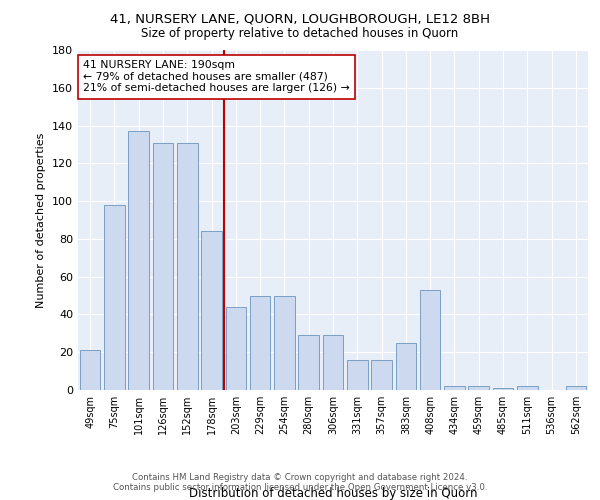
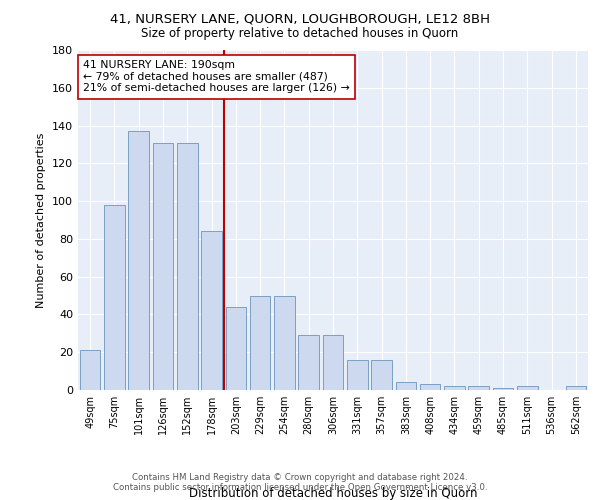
383sqm: 25 -> 4
408sqm: 53 -> 3
